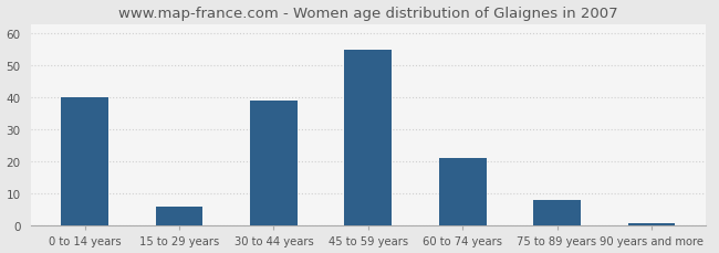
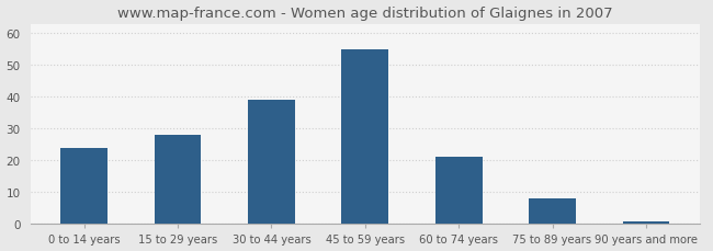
0 to 14 years: 40 -> 24
15 to 29 years: 6 -> 28
